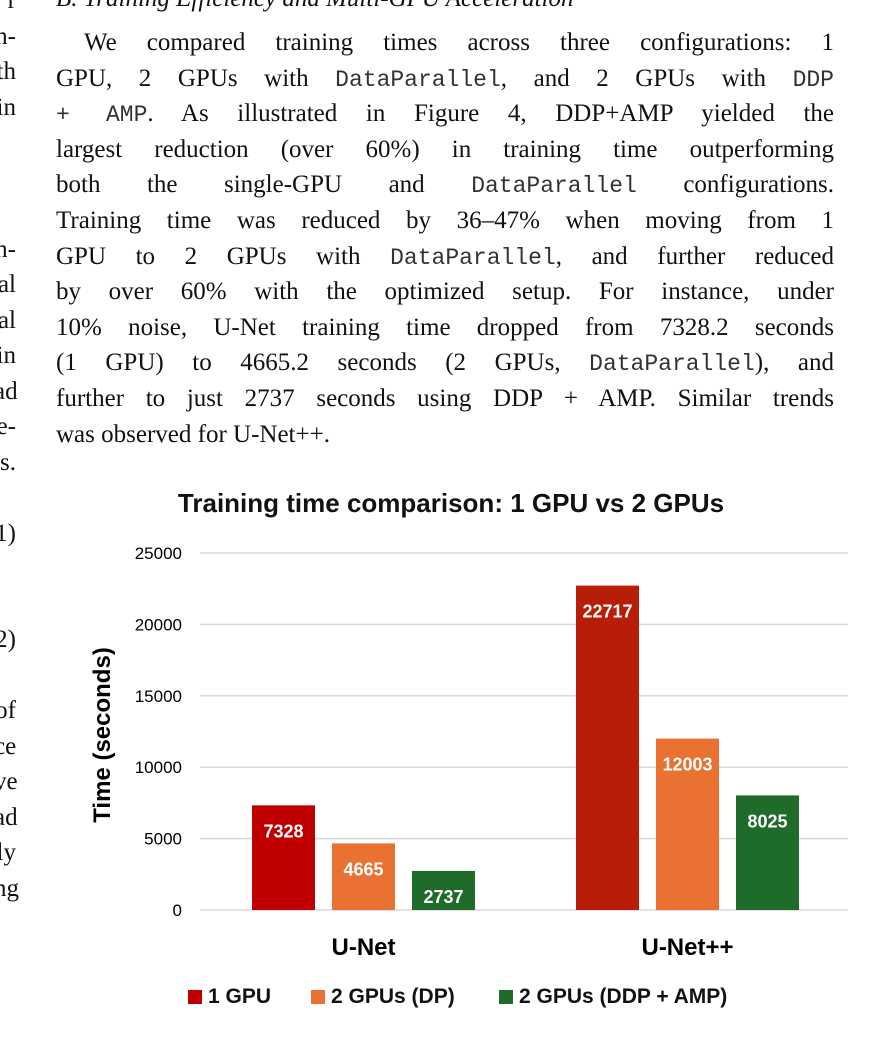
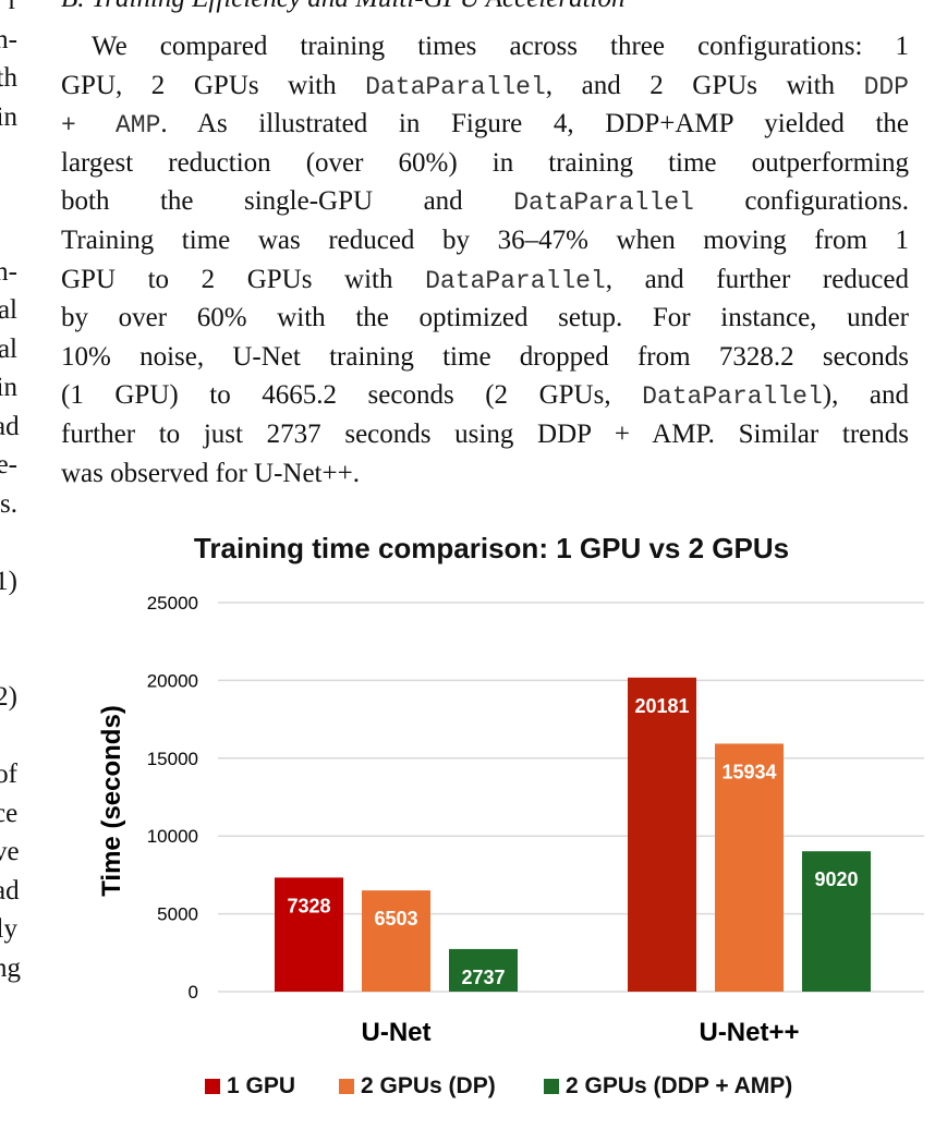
2 GPUs (DP)/U-Net: 4665 -> 6503
1 GPU/U-Net++: 22717 -> 20181
2 GPUs (DP)/U-Net++: 12003 -> 15934
2 GPUs (DDP + AMP)/U-Net++: 8025 -> 9020
